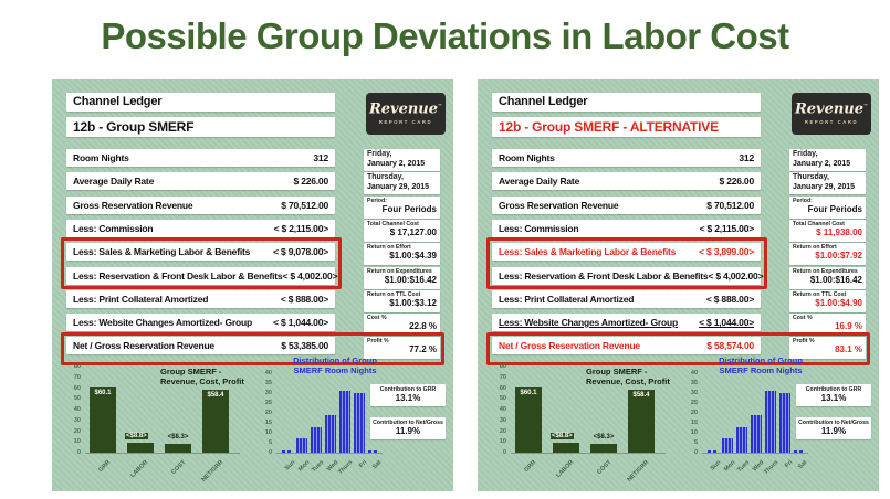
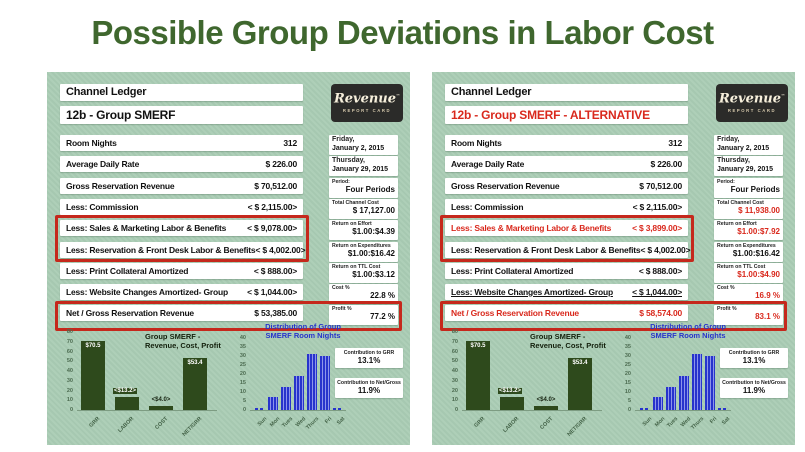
Group SMERF - Revenue, Cost, Profit/GRR: $60.1 -> $70.5
Group SMERF - Revenue, Cost, Profit/LABOR: 8.8 -> 13.2
Group SMERF - Revenue, Cost, Profit/COST: 8.3 -> 4.0
Group SMERF - Revenue, Cost, Profit/NET/GRR: $58.4 -> $53.4
